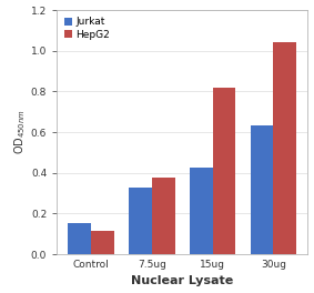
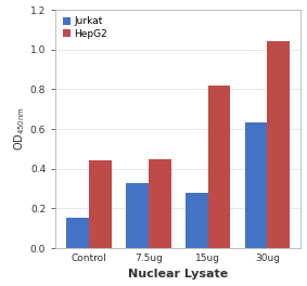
HepG2/Control: 0.12 -> 0.44
HepG2/7.5ug: 0.38 -> 0.45
Jurkat/15ug: 0.42 -> 0.28
